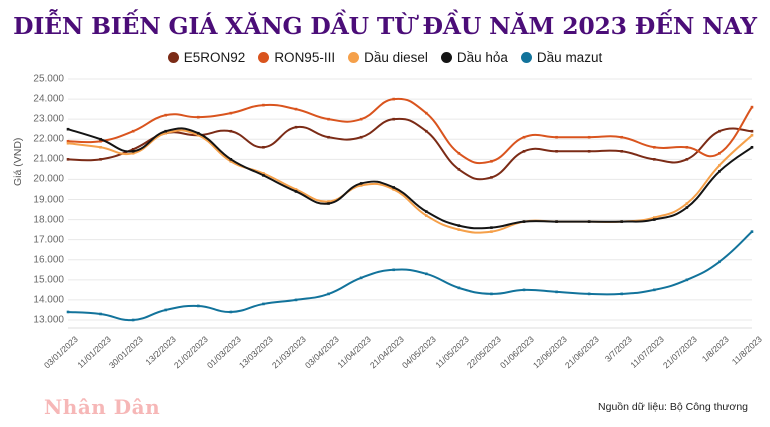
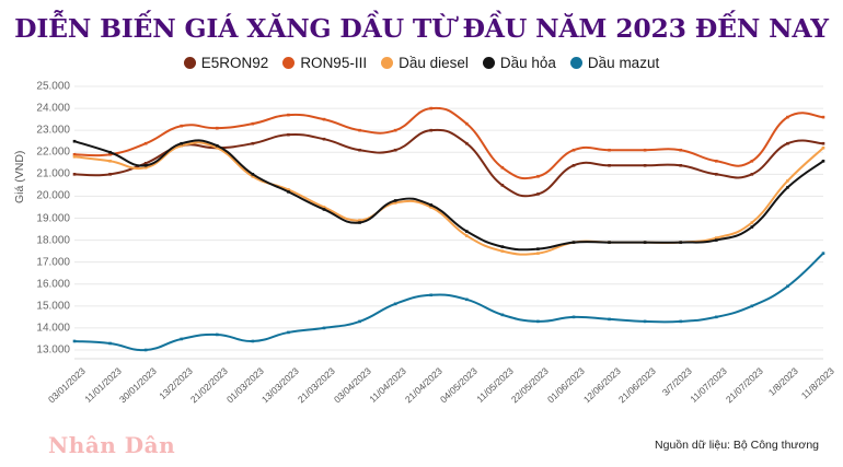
E5RON92/13/03/2023: 21600 -> 22800
RON95-III/1/8/2023: 21300 -> 23600
